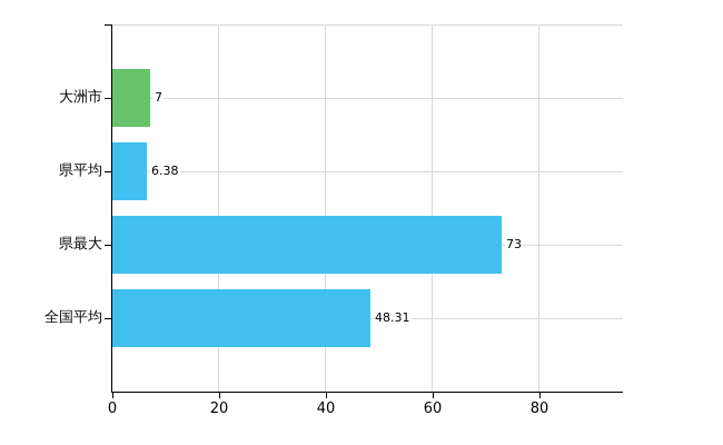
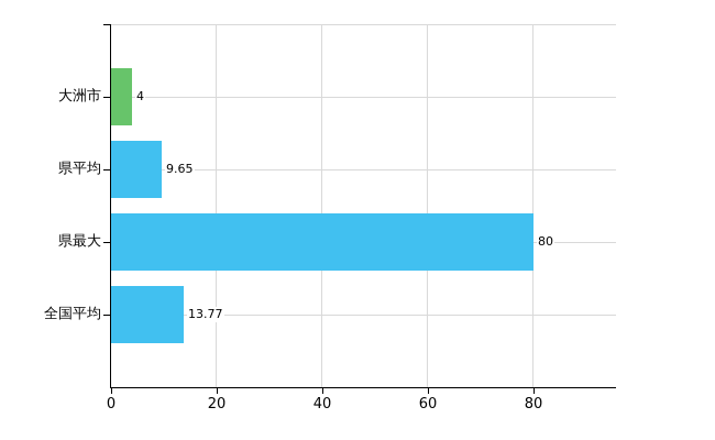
大洲市: 7 -> 4
県平均: 6.38 -> 9.65
県最大: 73 -> 80
全国平均: 48.31 -> 13.77
